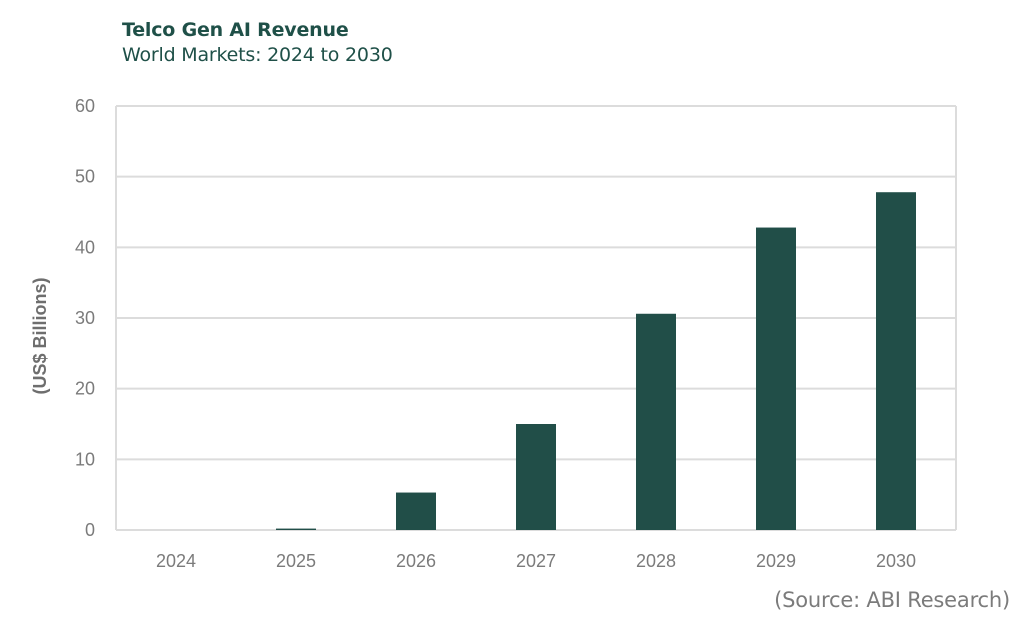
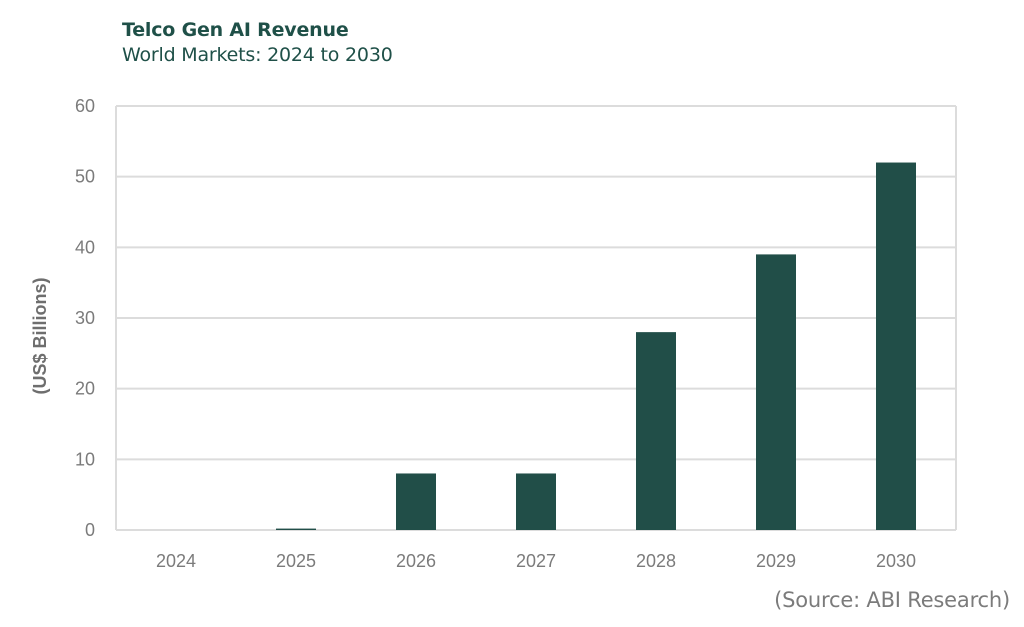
2026: 5 -> 8
2027: 15 -> 8
2028: 31 -> 28
2029: 43 -> 39
2030: 48 -> 52
